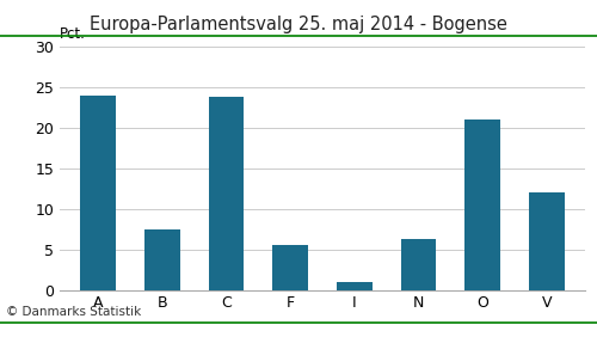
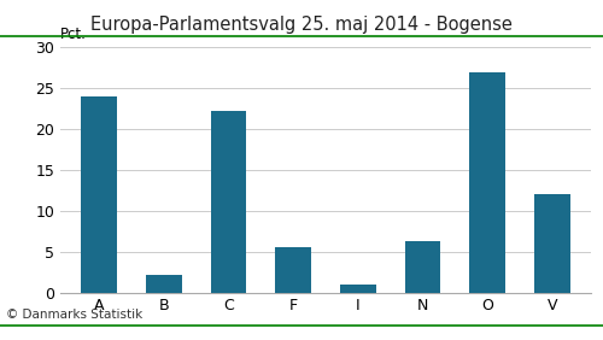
B: 7.4 -> 2.2
C: 23.8 -> 22.3
O: 21.0 -> 27.0
